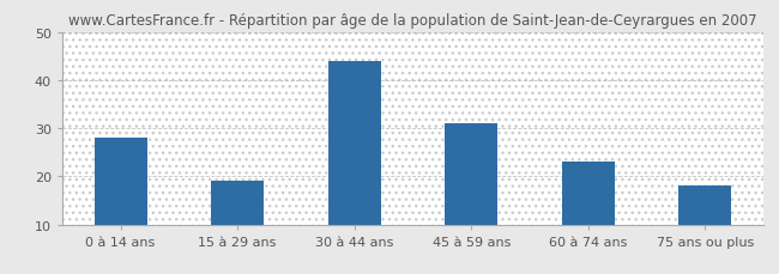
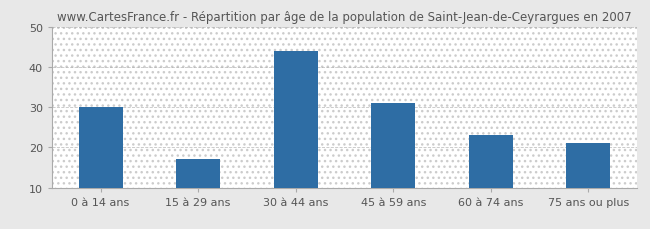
0 à 14 ans: 28 -> 30
15 à 29 ans: 19 -> 17
75 ans ou plus: 18 -> 21
